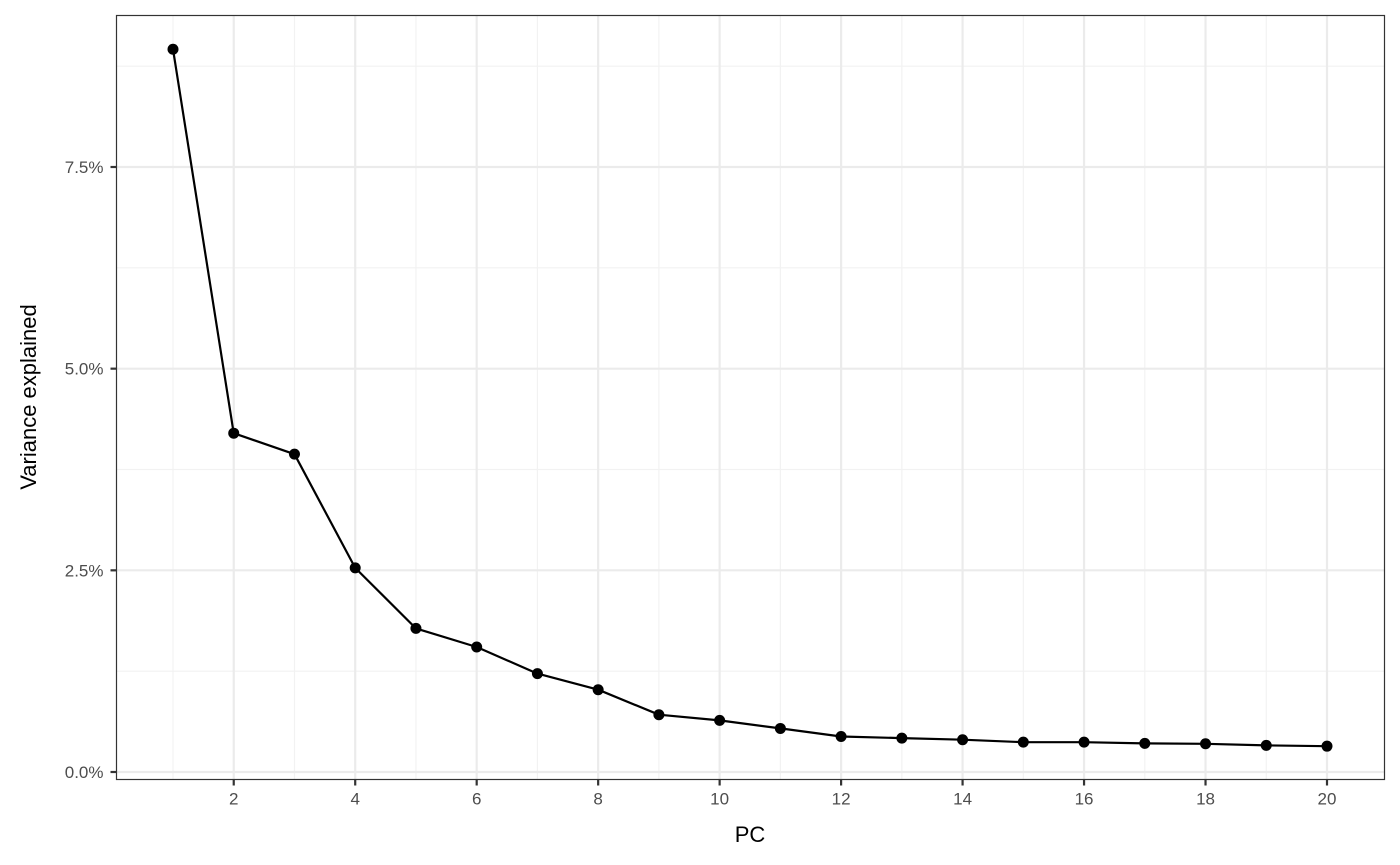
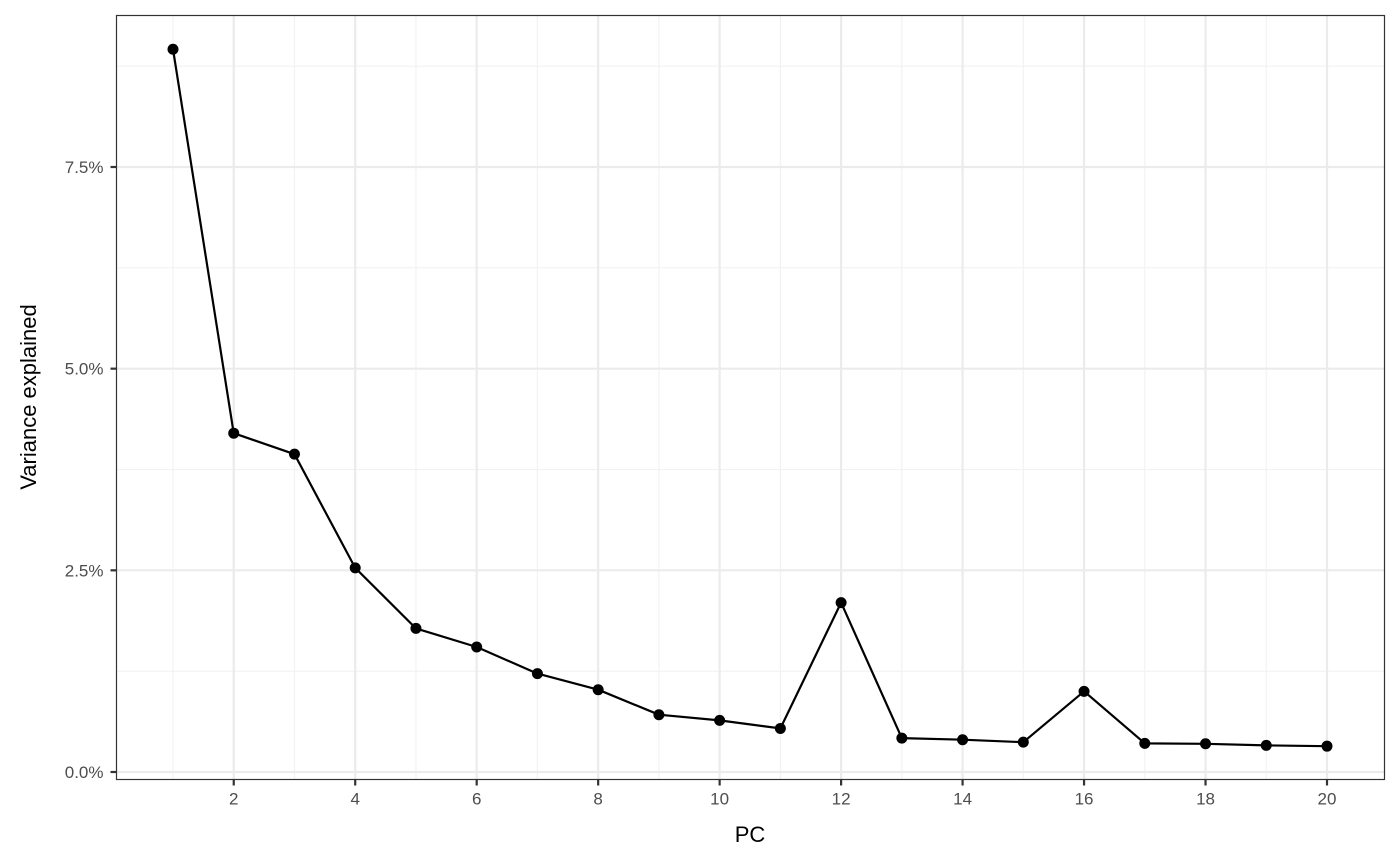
12: 0.4% -> 2.1%
16: 0.4% -> 1.0%
